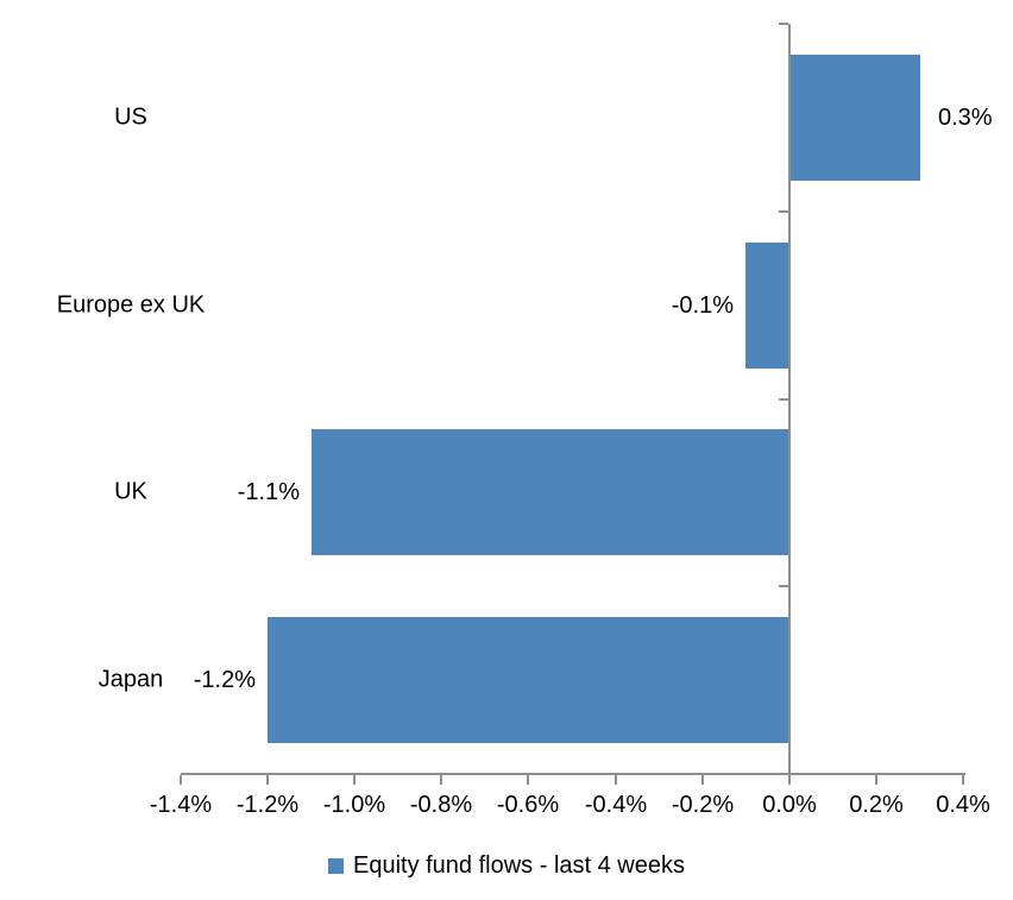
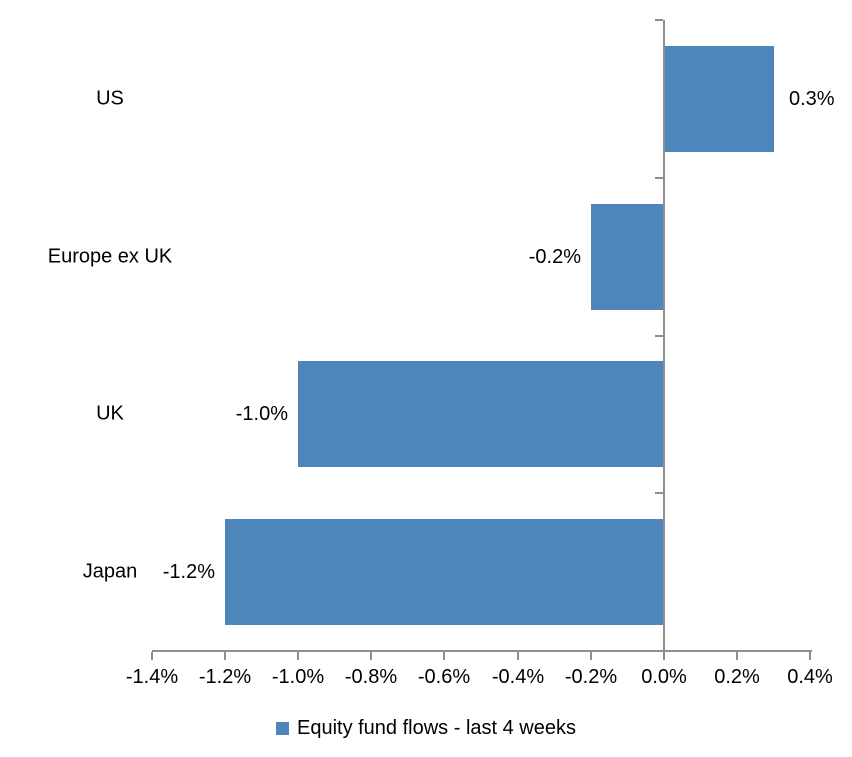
Europe ex UK: -0.1% -> -0.2%
UK: -1.1% -> -1.0%
